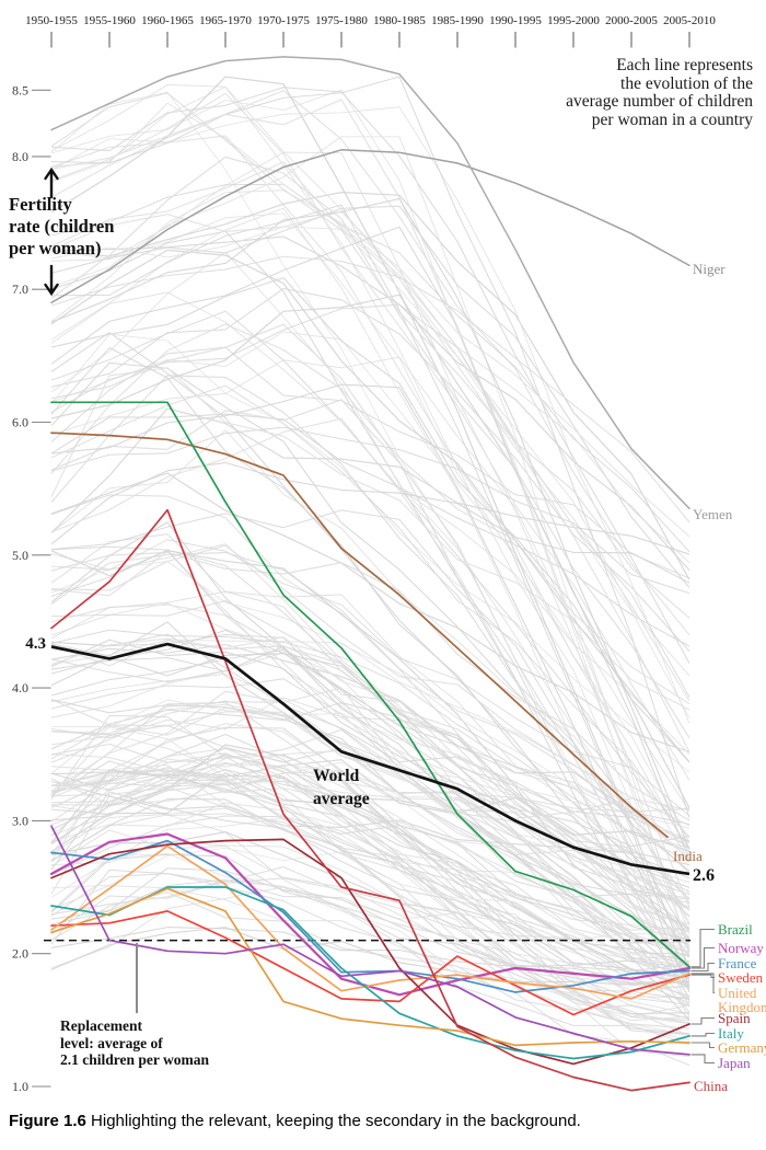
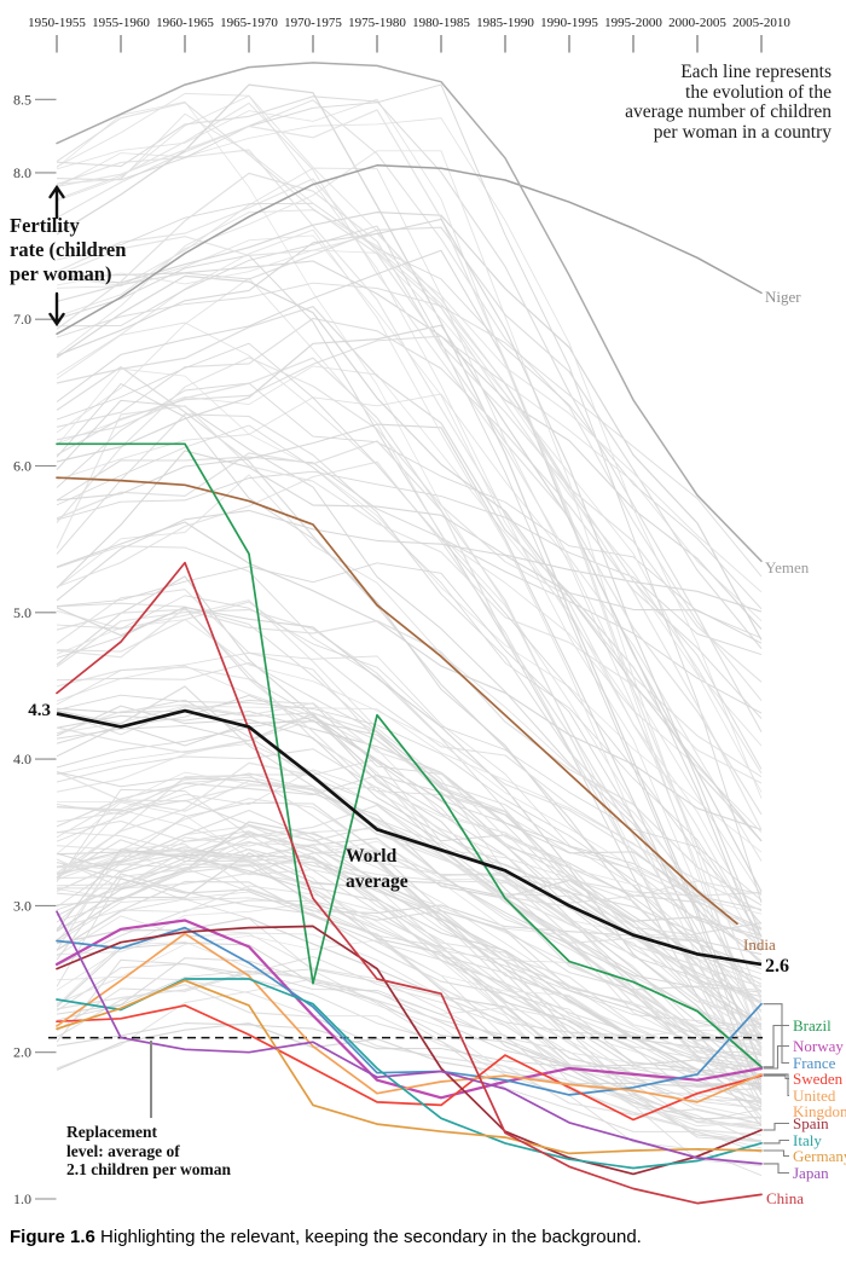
Brazil/1970-1975: 4.70 -> 2.47
France/2005-2010: 1.87 -> 2.33
